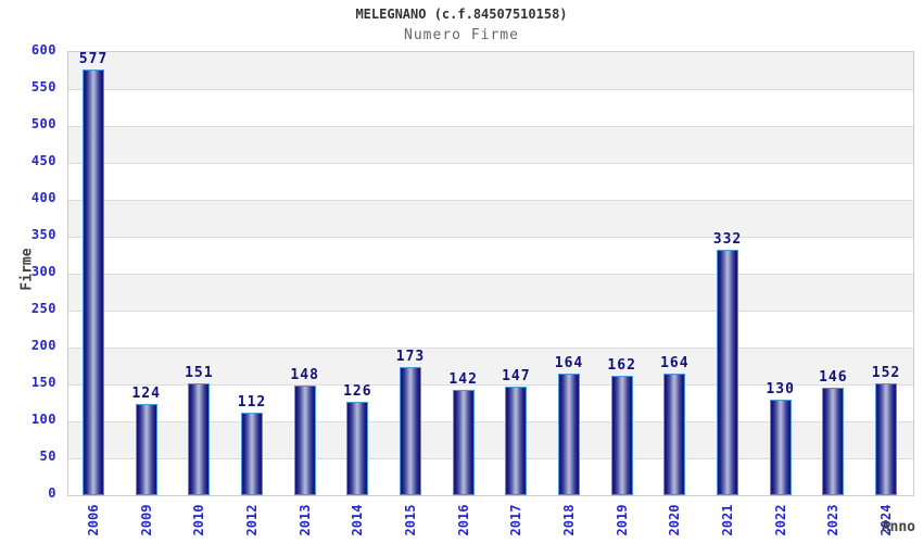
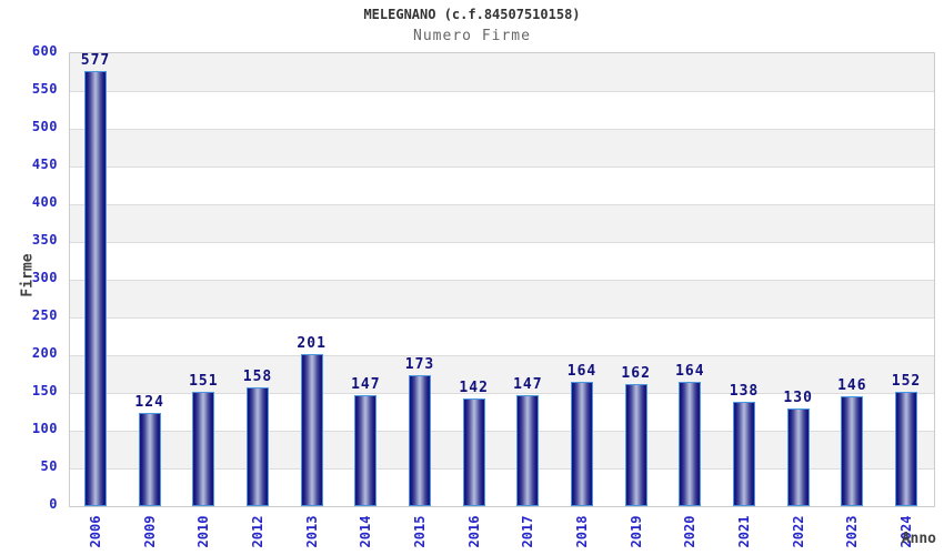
2012: 112 -> 158
2013: 148 -> 201
2014: 126 -> 147
2021: 332 -> 138
